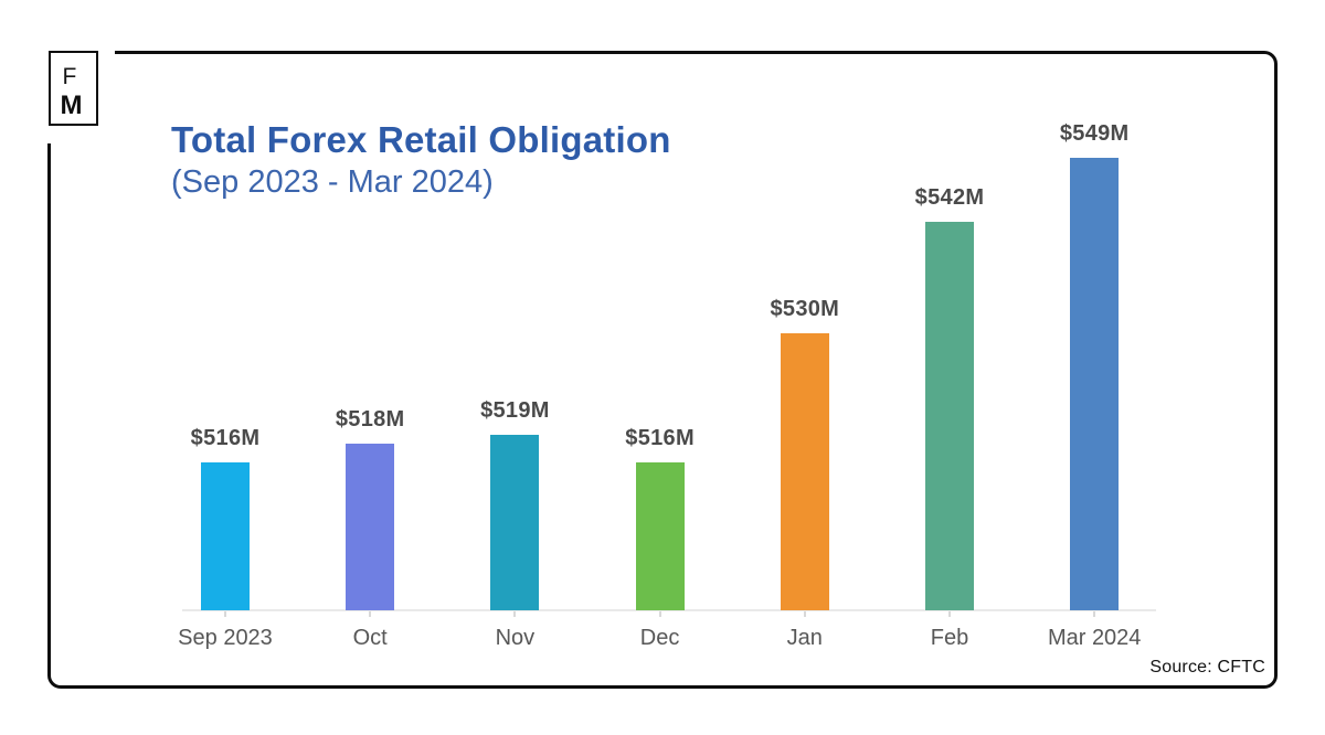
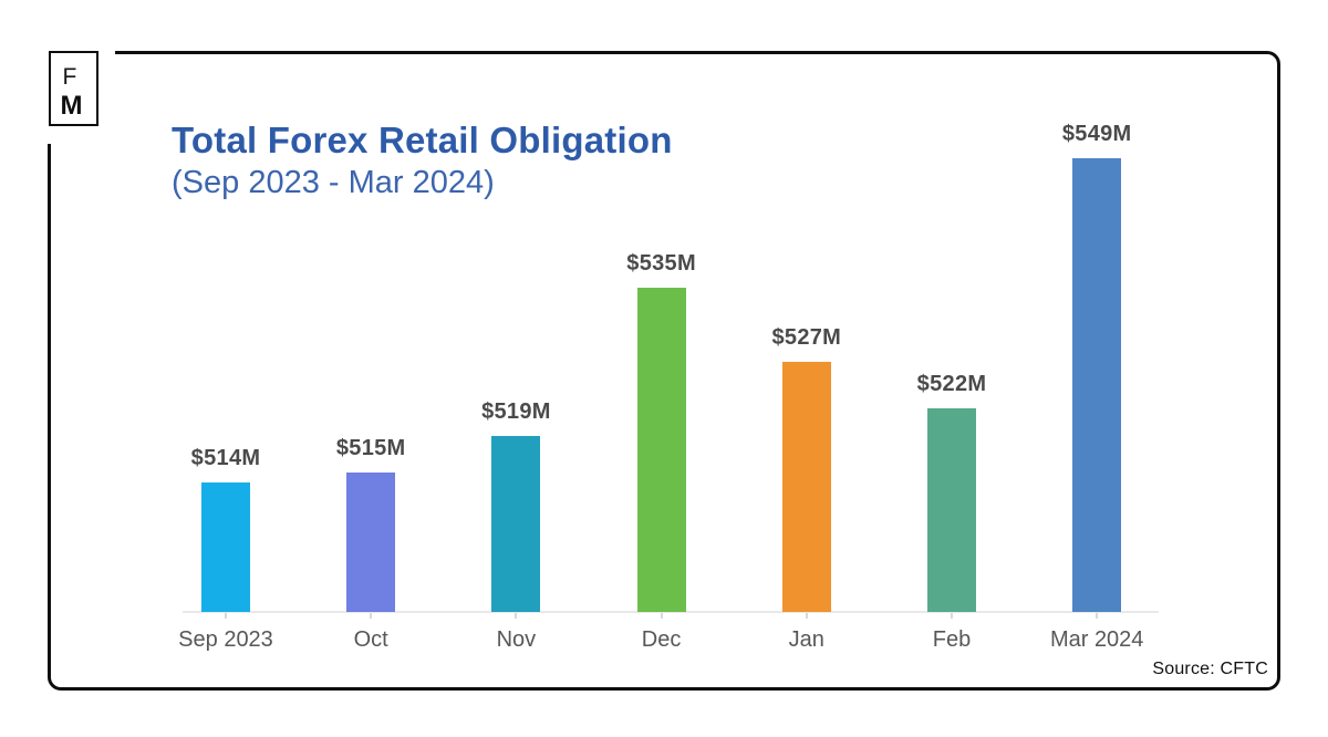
Sep 2023: $516M -> $514M
Oct: $518M -> $515M
Dec: $516M -> $535M
Jan: $530M -> $527M
Feb: $542M -> $522M
